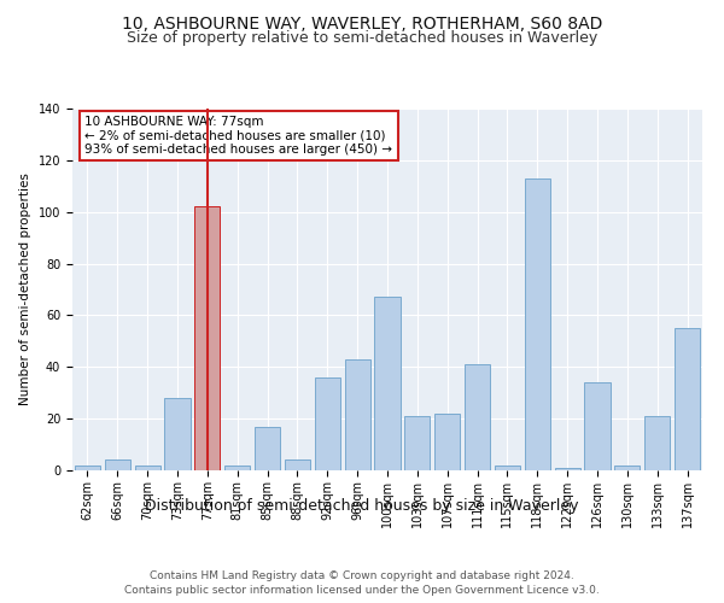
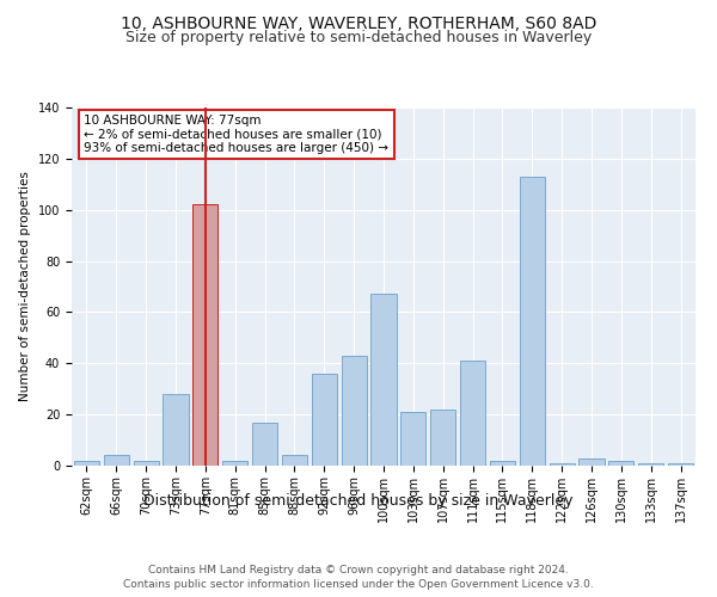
126sqm: 34 -> 3
133sqm: 21 -> 1
137sqm: 55 -> 1
